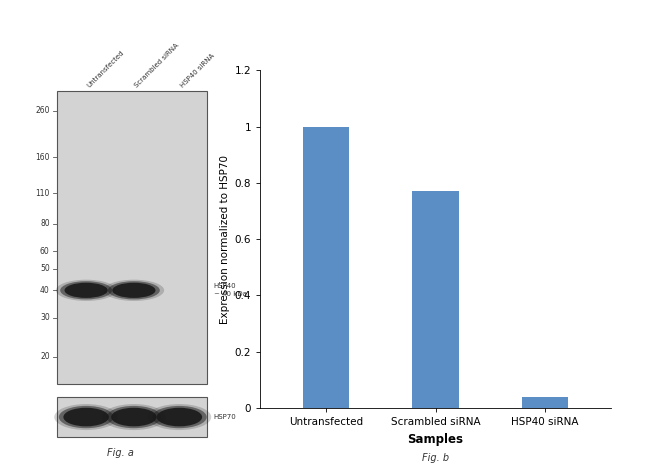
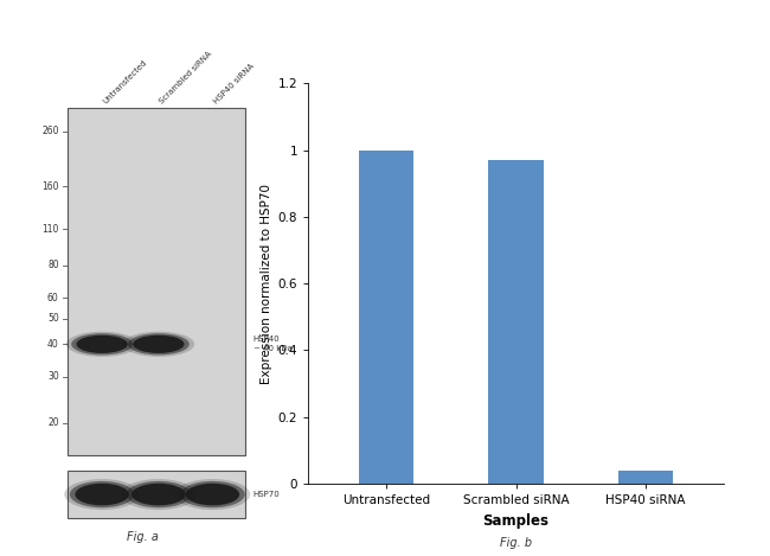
Scrambled siRNA: 0.77 -> 0.97
